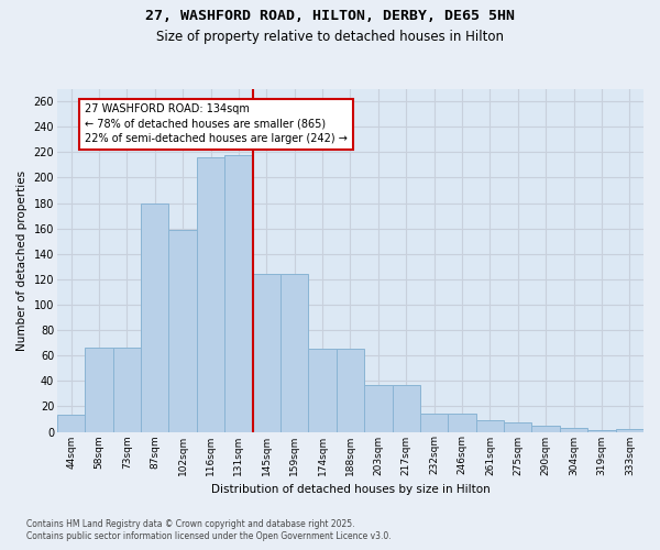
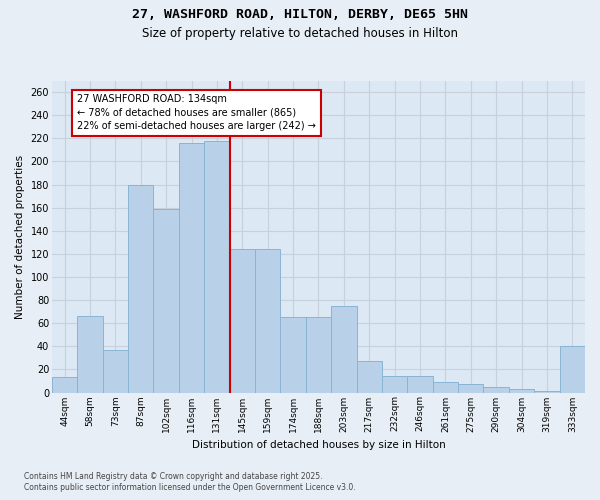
73sqm: 66 -> 37
203sqm: 37 -> 75
217sqm: 37 -> 27
333sqm: 2 -> 40
